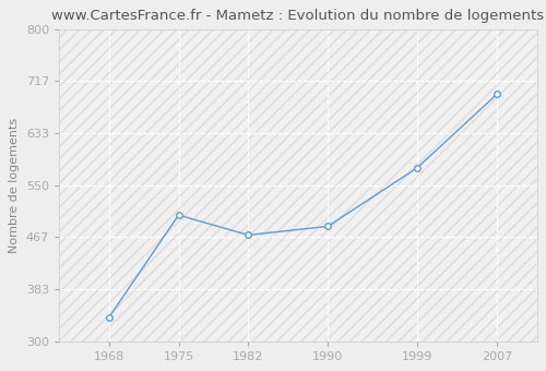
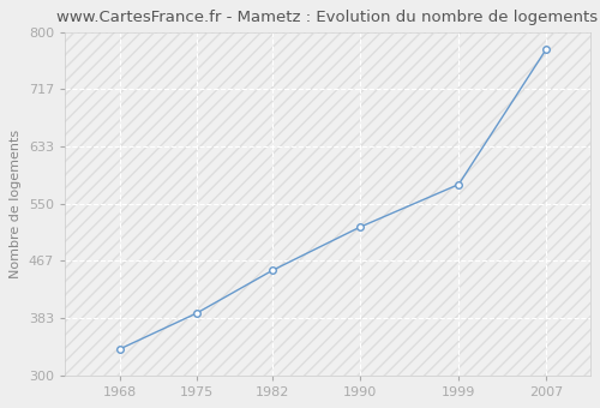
1975: 502 -> 390
1982: 470 -> 453
1990: 484 -> 516
2007: 696 -> 775
